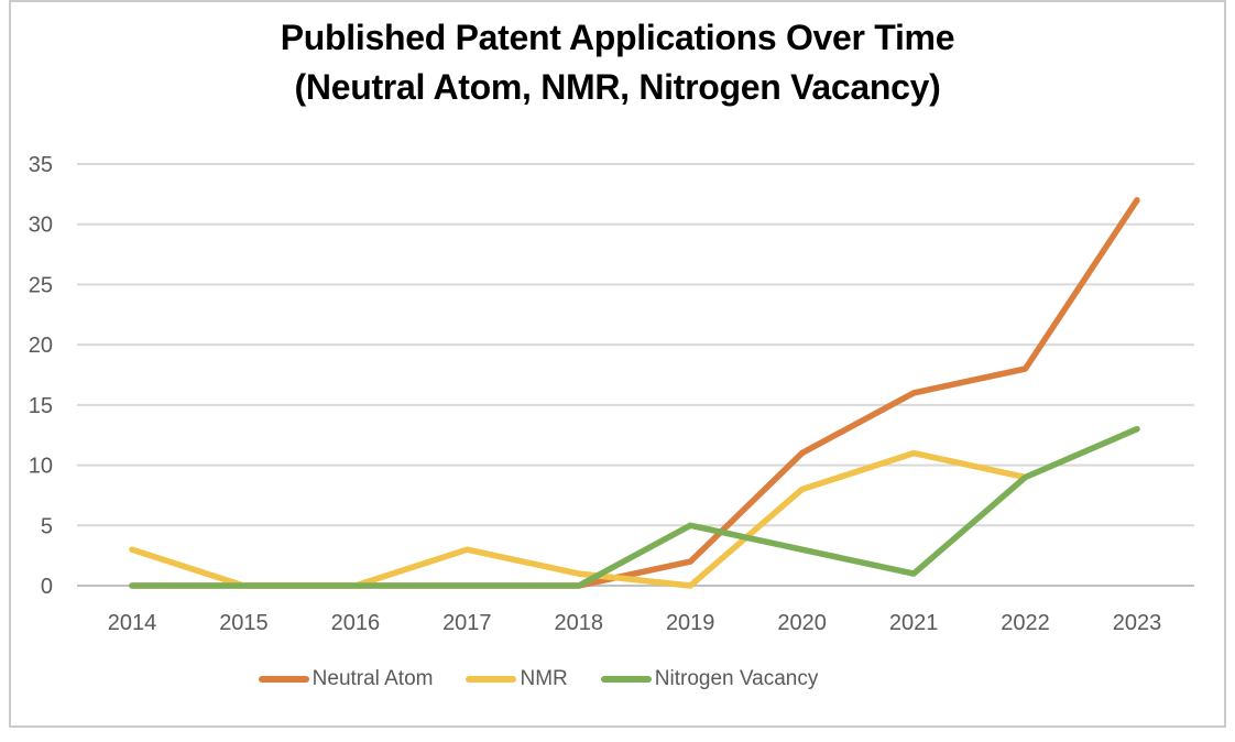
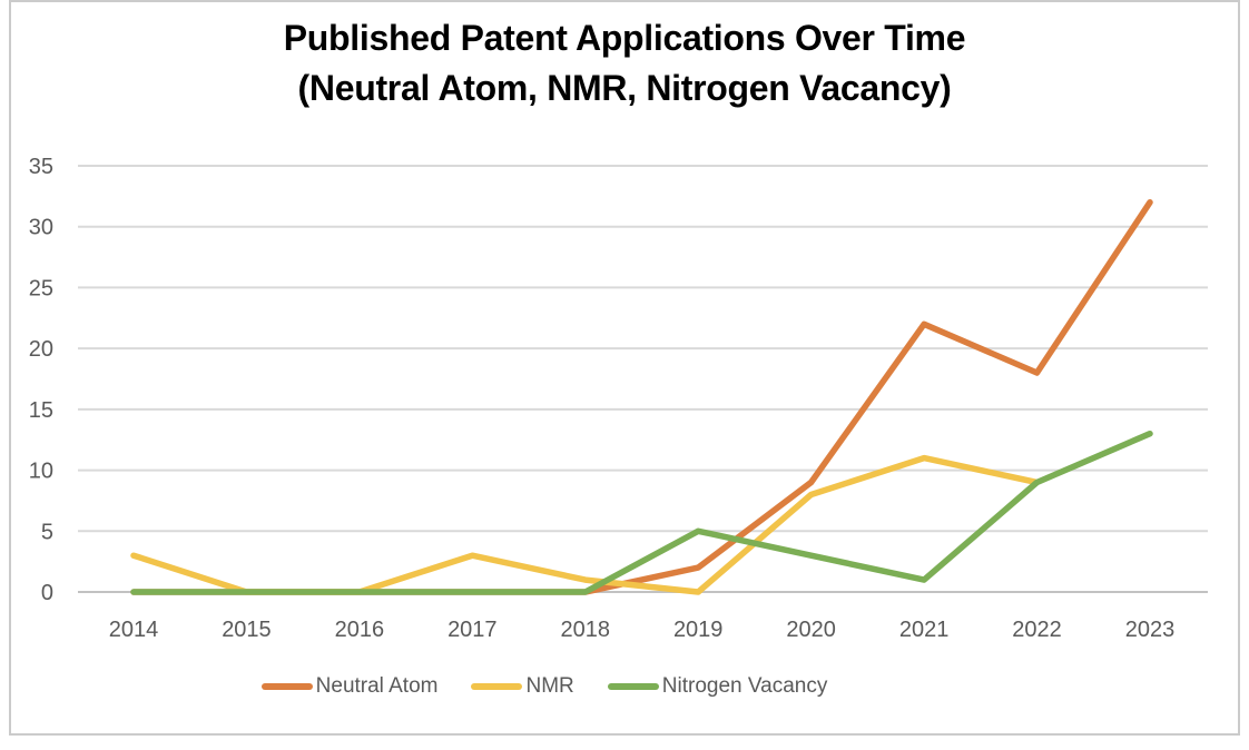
Neutral Atom/2020: 11 -> 9
Neutral Atom/2021: 16 -> 22
